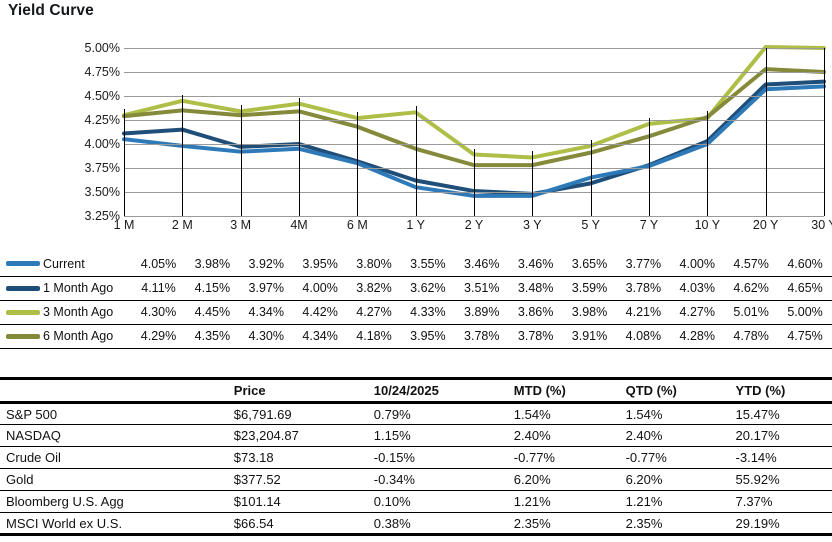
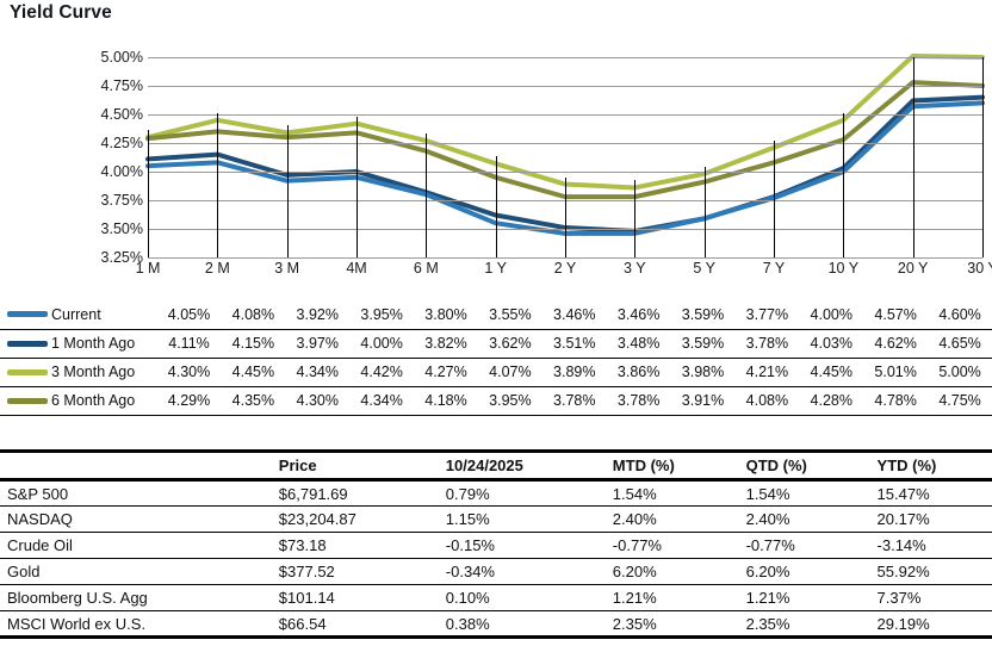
Current/2 M: 3.98% -> 4.08%
3 Month Ago/1 Y: 4.33% -> 4.07%
Current/5 Y: 3.65% -> 3.59%
3 Month Ago/10 Y: 4.27% -> 4.45%
